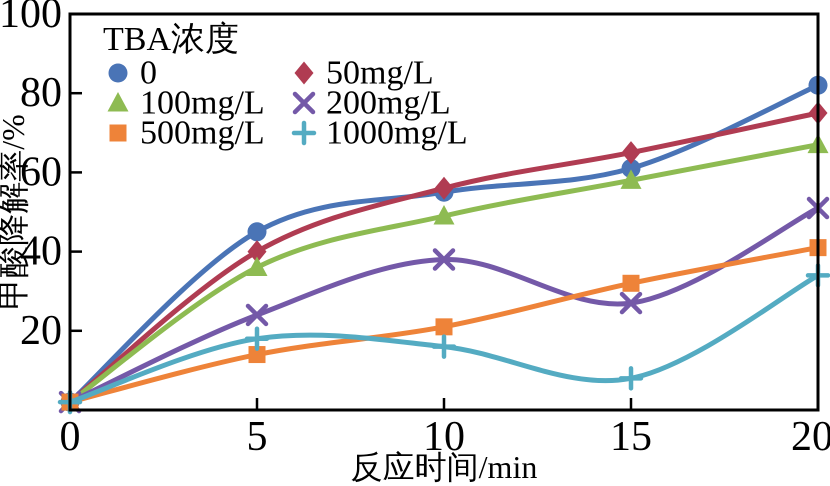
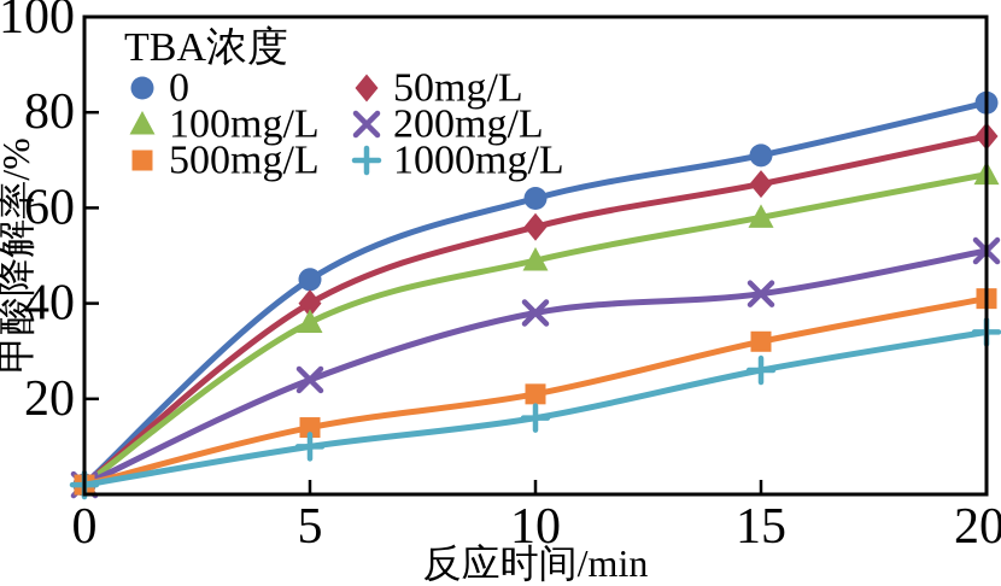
1000mg/L/5: 18 -> 10
0/10: 55 -> 62
0/15: 61 -> 71
200mg/L/15: 27 -> 42
1000mg/L/15: 8 -> 26
